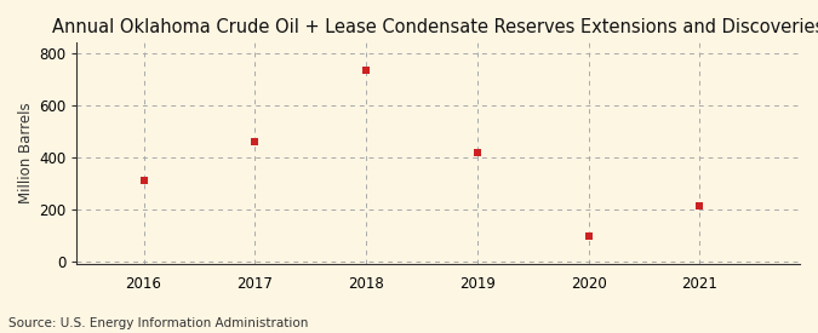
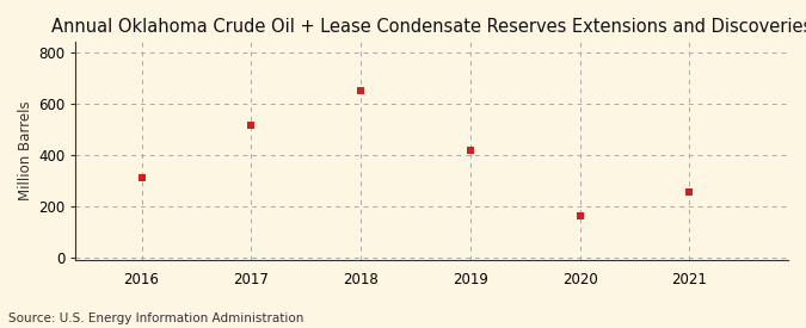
2017: 460 -> 515
2018: 735 -> 650
2020: 95 -> 160
2021: 215 -> 255
